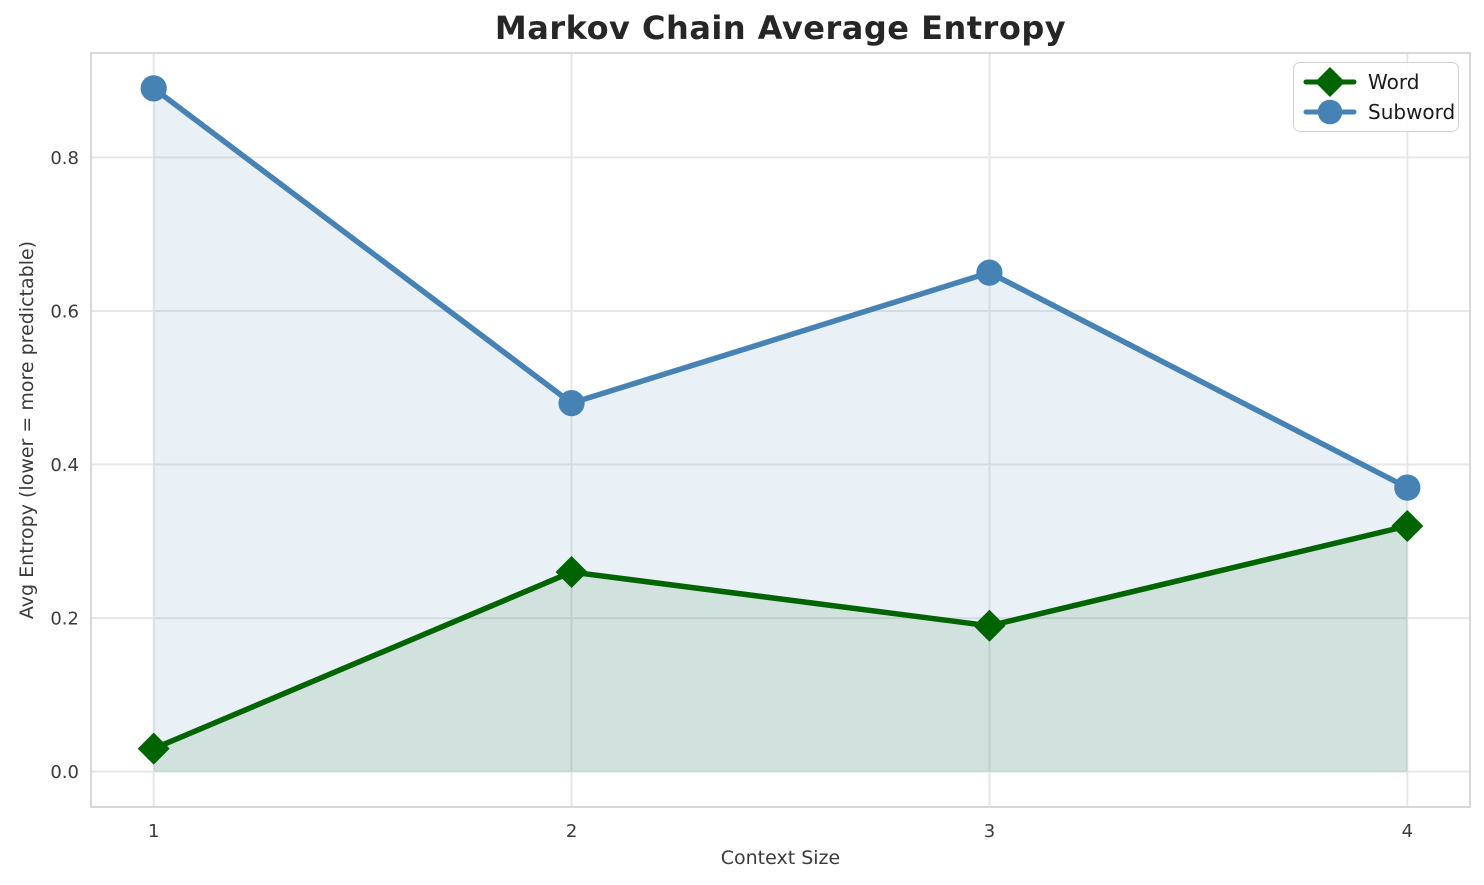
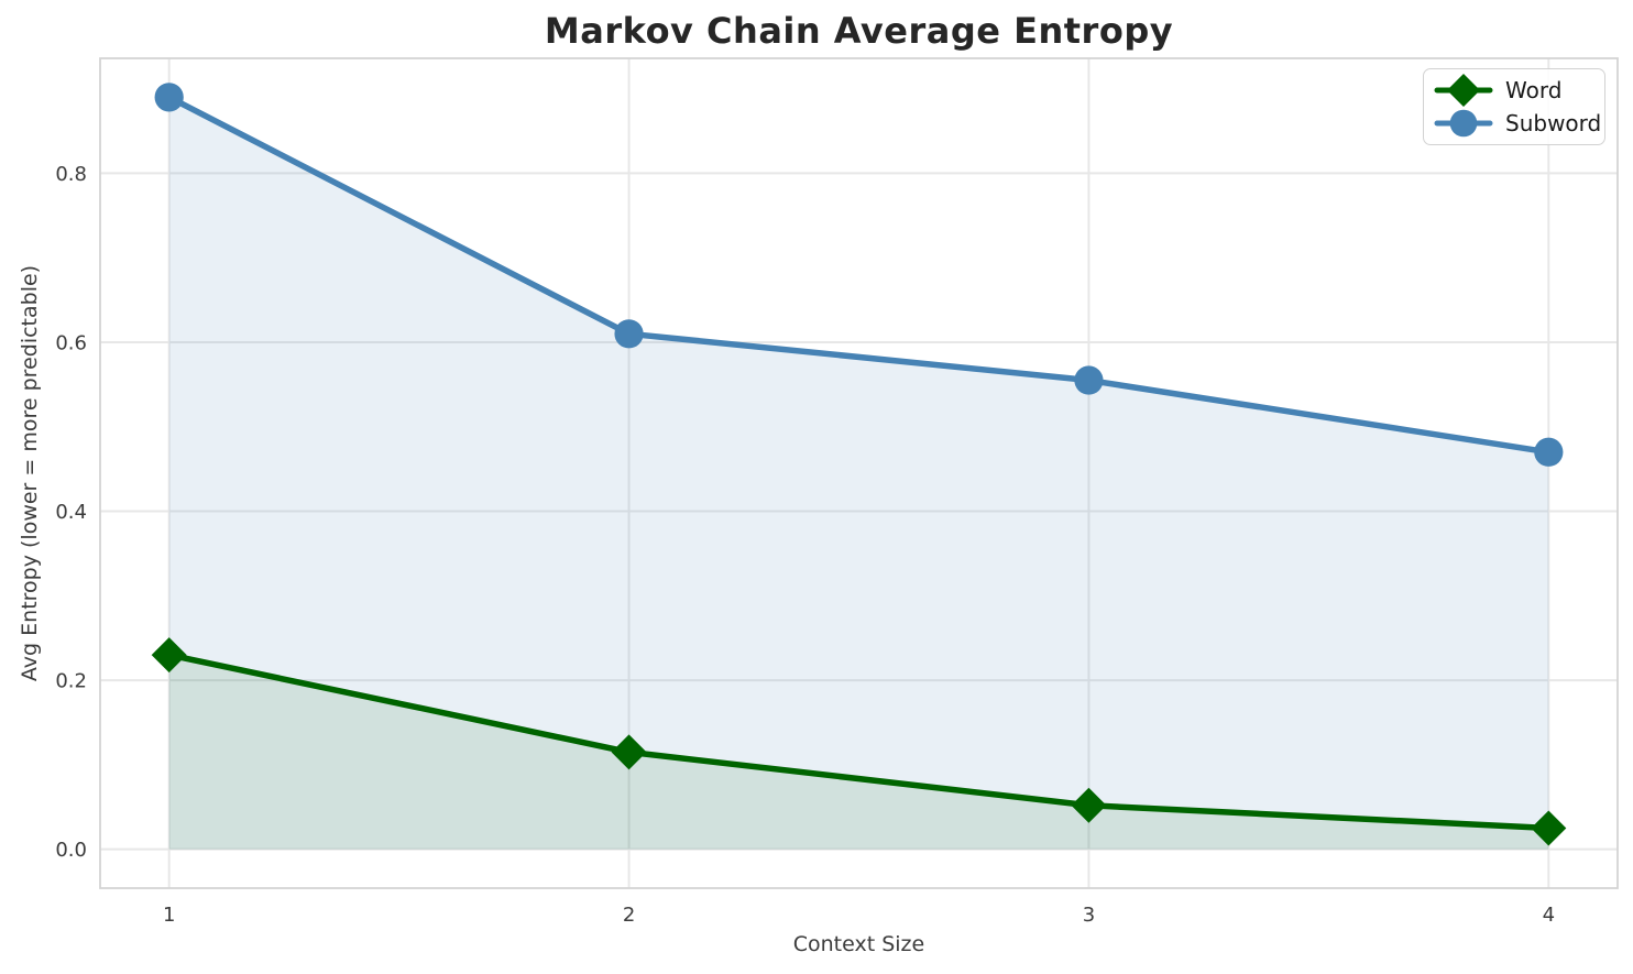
Word/1: 0.03 -> 0.23
Word/2: 0.26 -> 0.12
Subword/2: 0.48 -> 0.61
Word/3: 0.19 -> 0.05
Subword/3: 0.65 -> 0.56
Word/4: 0.32 -> 0.03
Subword/4: 0.37 -> 0.47
